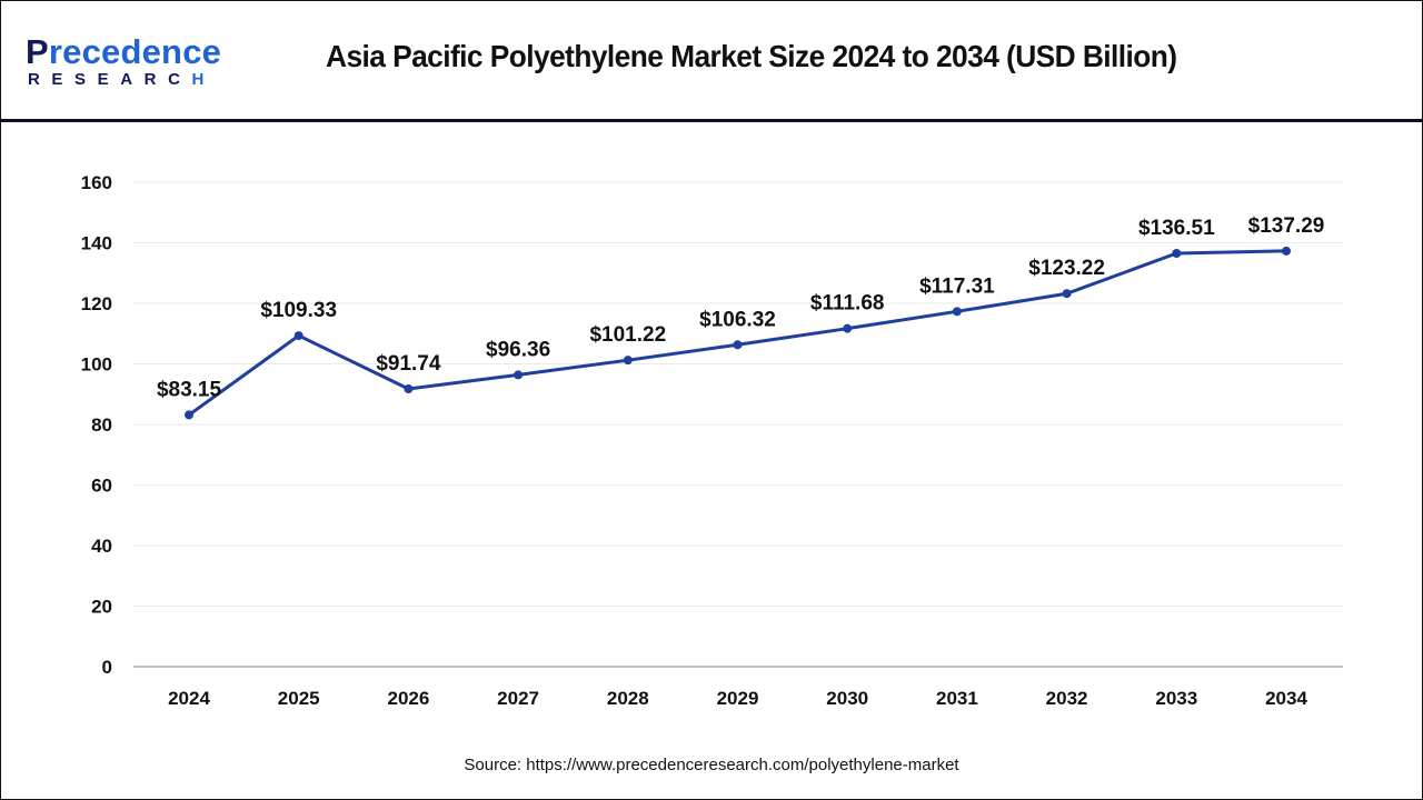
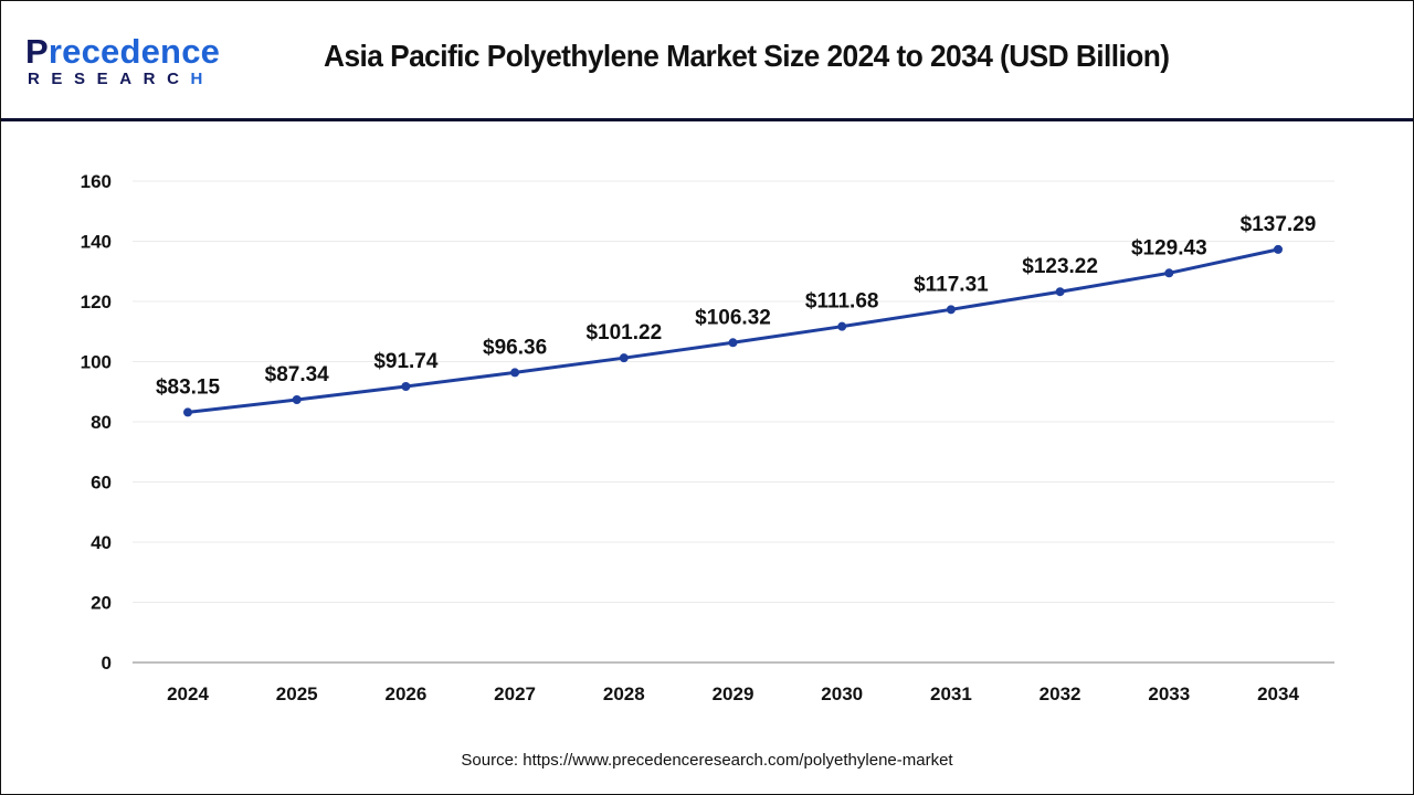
2025: $109.33 -> $87.34
2033: $136.51 -> $129.43
